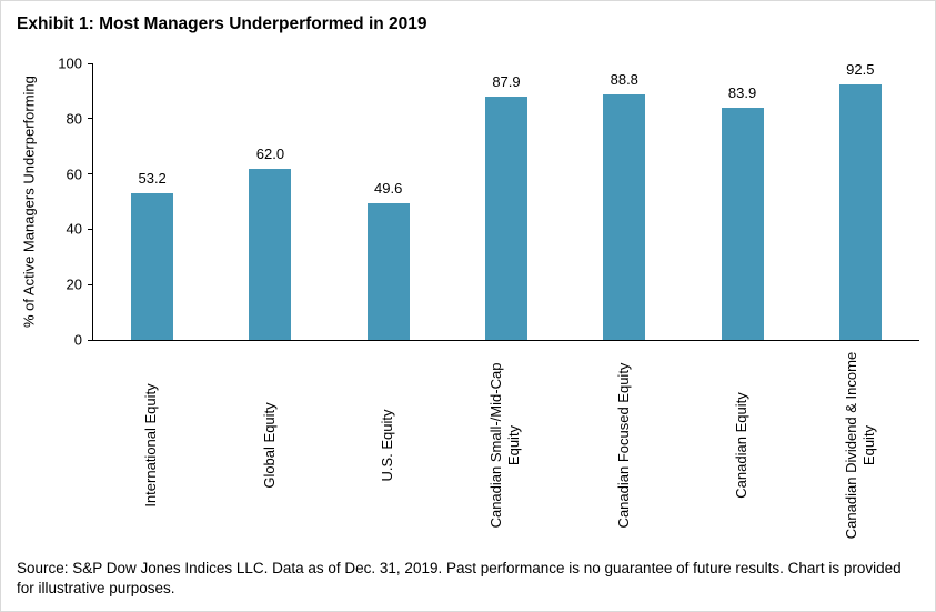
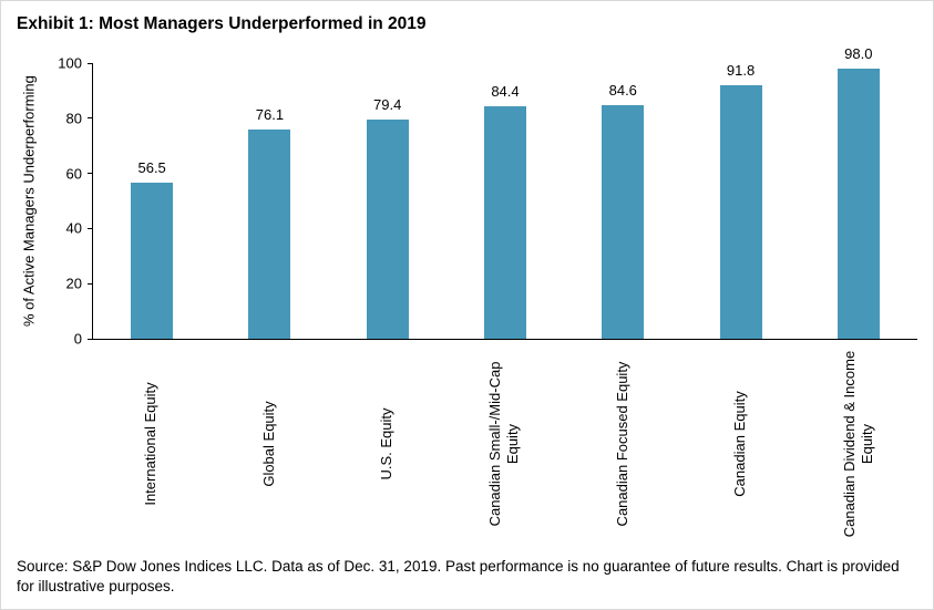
International Equity: 53.2 -> 56.5
Global Equity: 62.0 -> 76.1
U.S. Equity: 49.6 -> 79.4
Canadian Small-/Mid-Cap Equity: 87.9 -> 84.4
Canadian Focused Equity: 88.8 -> 84.6
Canadian Equity: 83.9 -> 91.8
Canadian Dividend & Income Equity: 92.5 -> 98.0
